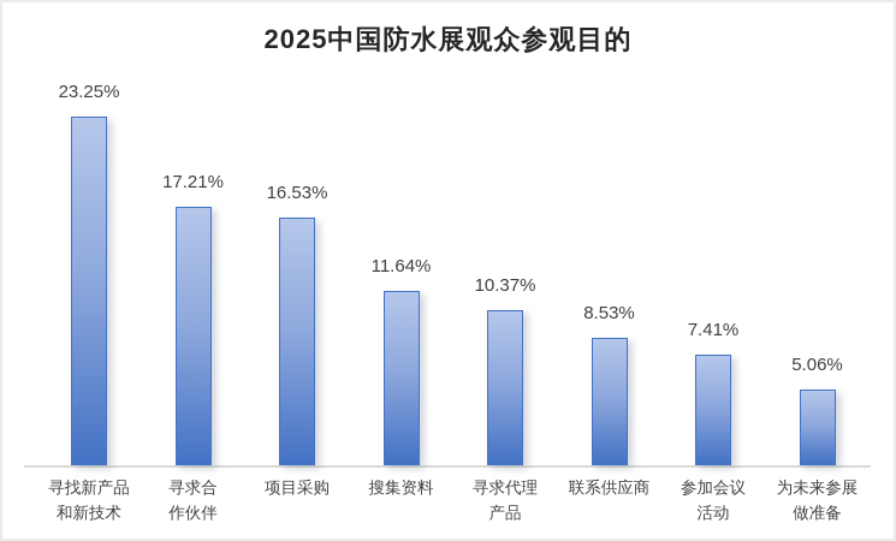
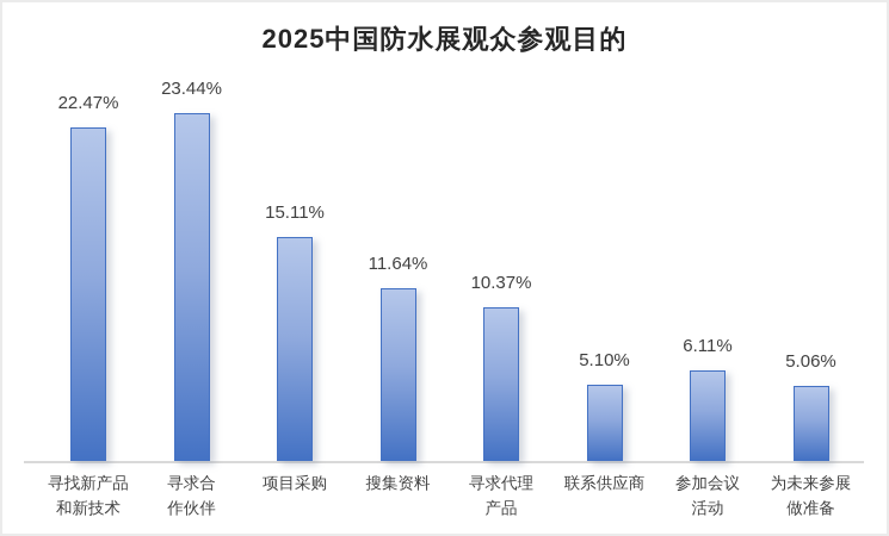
寻找新产品 和新技术: 23.25% -> 22.47%
寻求合 作伙伴: 17.21% -> 23.44%
项目采购: 16.53% -> 15.11%
联系供应商: 8.53% -> 5.10%
参加会议 活动: 7.41% -> 6.11%
